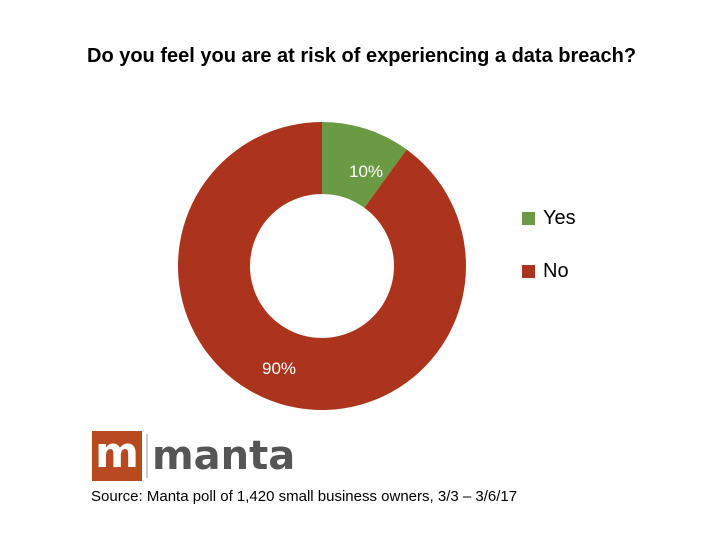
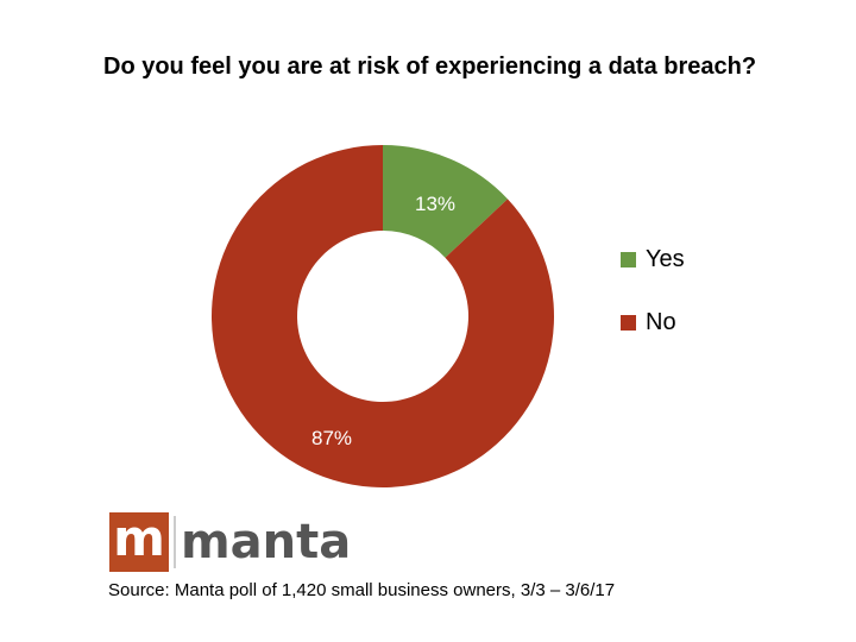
Yes: 10% -> 13%
No: 90% -> 87%
